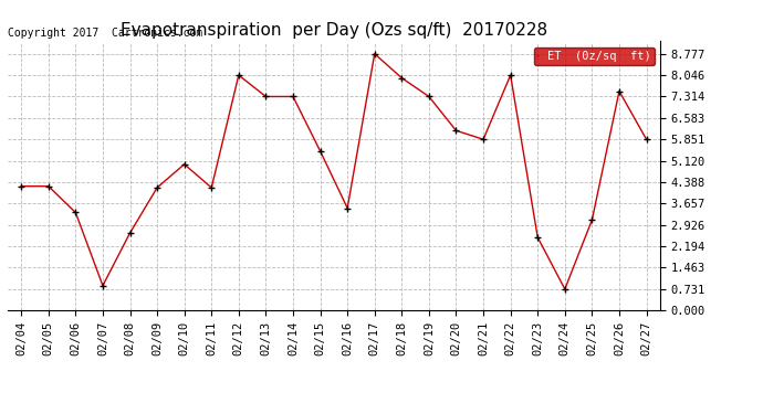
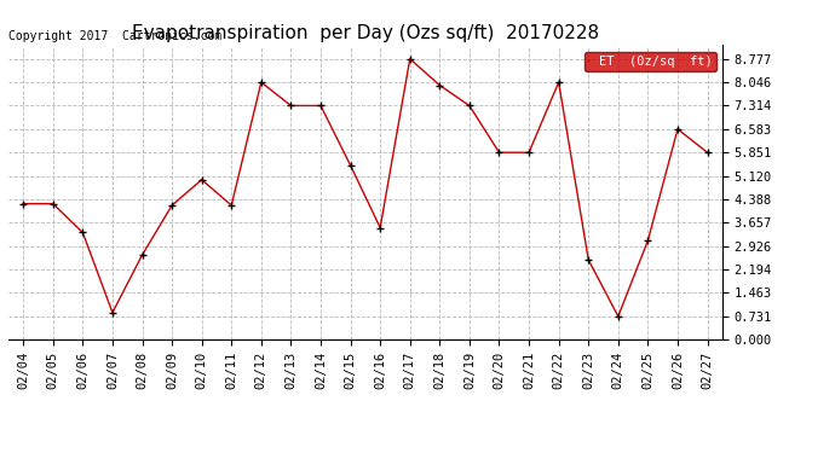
02/20: 6.15 -> 5.85
02/26: 7.50 -> 6.58
